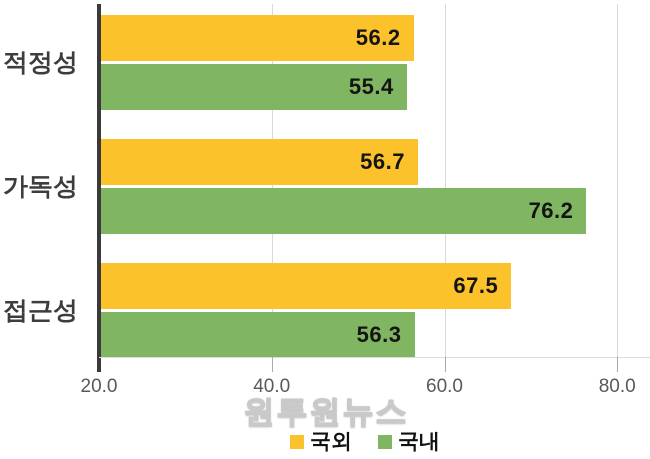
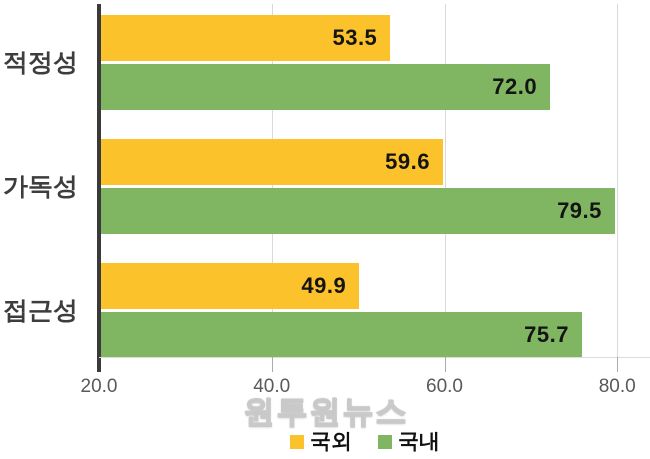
국외/적정성: 56.2 -> 53.5
국내/적정성: 55.4 -> 72.0
국외/가독성: 56.7 -> 59.6
국내/가독성: 76.2 -> 79.5
국외/접근성: 67.5 -> 49.9
국내/접근성: 56.3 -> 75.7
